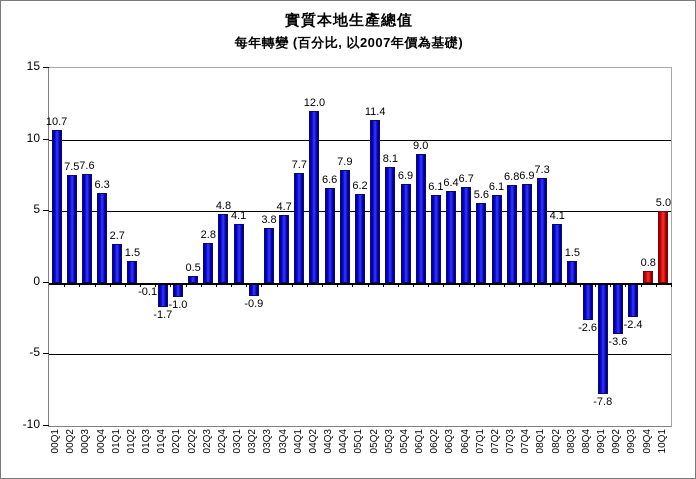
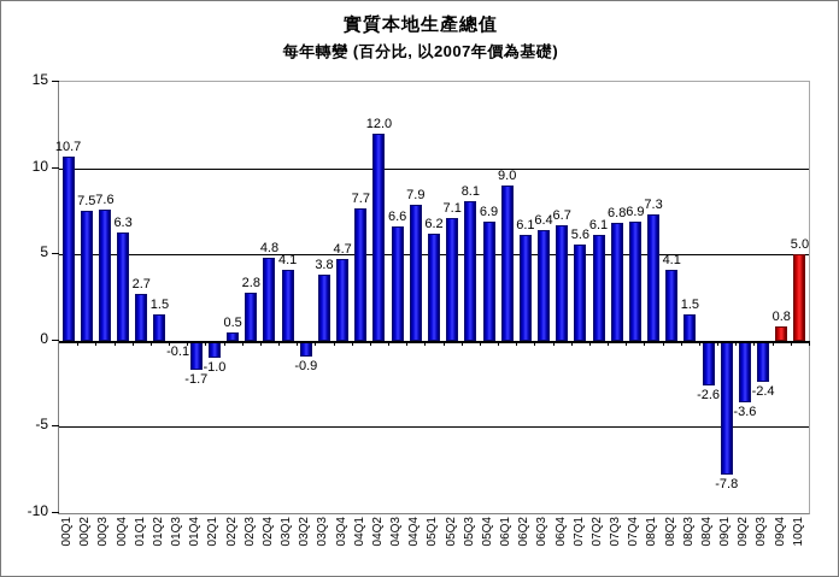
05Q2: 11.4 -> 7.1
